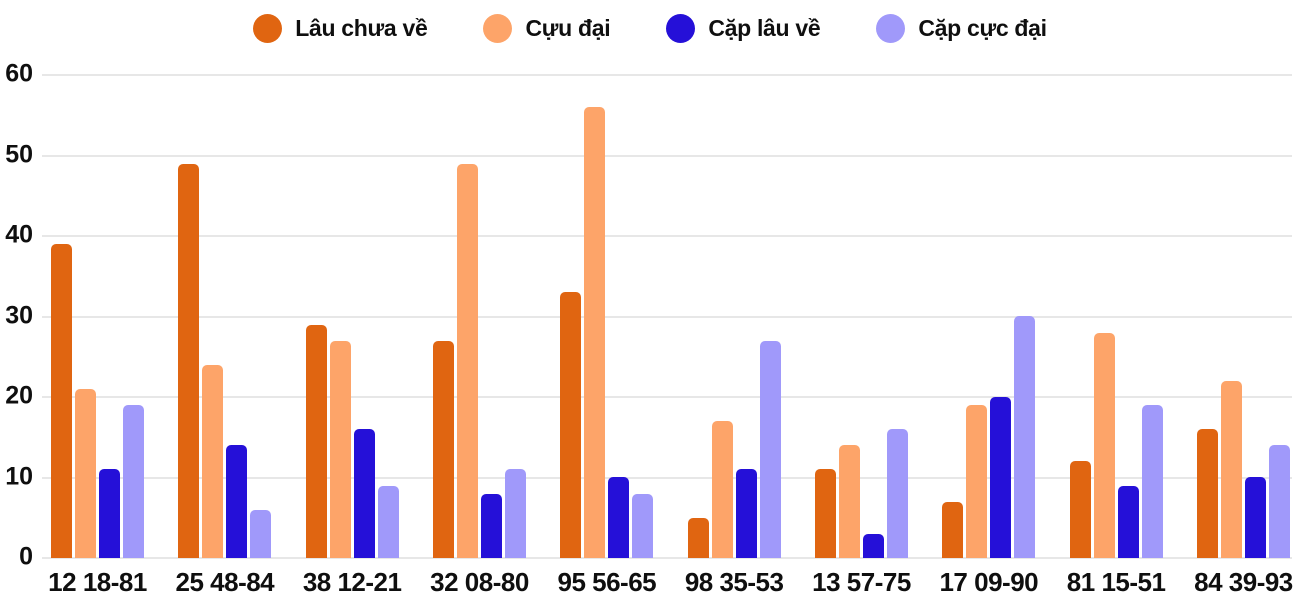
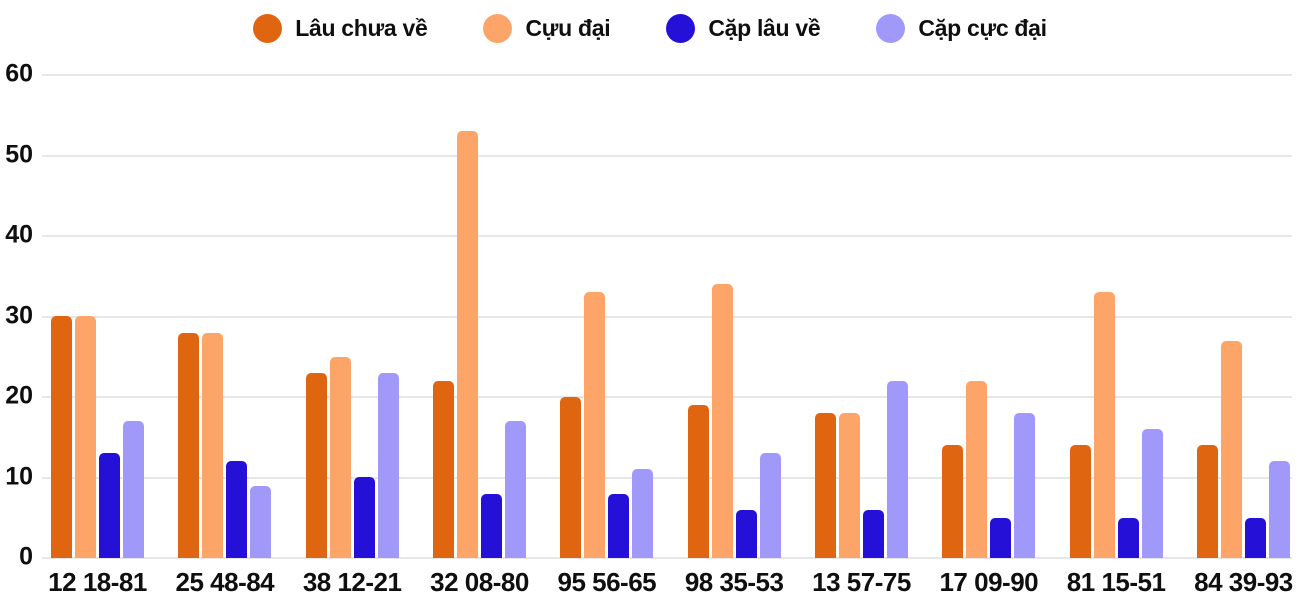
Lâu chưa về/12 18-81: 39 -> 30
Cựu đại/12 18-81: 21 -> 30
Cặp lâu về/12 18-81: 11 -> 13
Cặp cực đại/12 18-81: 19 -> 17
Lâu chưa về/25 48-84: 49 -> 28
Cựu đại/25 48-84: 24 -> 28
Cặp lâu về/25 48-84: 14 -> 12
Cặp cực đại/25 48-84: 6 -> 9
Lâu chưa về/38 12-21: 29 -> 23
Cựu đại/38 12-21: 27 -> 25
Cặp lâu về/38 12-21: 16 -> 10
Cặp cực đại/38 12-21: 9 -> 23
Lâu chưa về/32 08-80: 27 -> 22
Cựu đại/32 08-80: 49 -> 53
Cặp cực đại/32 08-80: 11 -> 17
Lâu chưa về/95 56-65: 33 -> 20
Cựu đại/95 56-65: 56 -> 33
Cặp lâu về/95 56-65: 10 -> 8
Cặp cực đại/95 56-65: 8 -> 11
Lâu chưa về/98 35-53: 5 -> 19
Cựu đại/98 35-53: 17 -> 34
Cặp lâu về/98 35-53: 11 -> 6
Cặp cực đại/98 35-53: 27 -> 13
Lâu chưa về/13 57-75: 11 -> 18
Cựu đại/13 57-75: 14 -> 18
Cặp lâu về/13 57-75: 3 -> 6
Cặp cực đại/13 57-75: 16 -> 22
Lâu chưa về/17 09-90: 7 -> 14
Cựu đại/17 09-90: 19 -> 22
Cặp lâu về/17 09-90: 20 -> 5
Cặp cực đại/17 09-90: 30 -> 18
Lâu chưa về/81 15-51: 12 -> 14
Cựu đại/81 15-51: 28 -> 33
Cặp lâu về/81 15-51: 9 -> 5
Cặp cực đại/81 15-51: 19 -> 16
Lâu chưa về/84 39-93: 16 -> 14
Cựu đại/84 39-93: 22 -> 27
Cặp lâu về/84 39-93: 10 -> 5
Cặp cực đại/84 39-93: 14 -> 12
